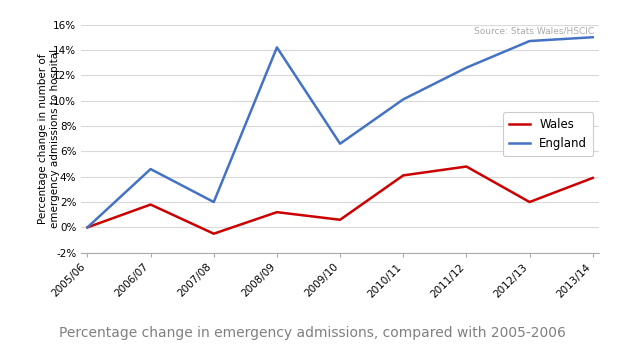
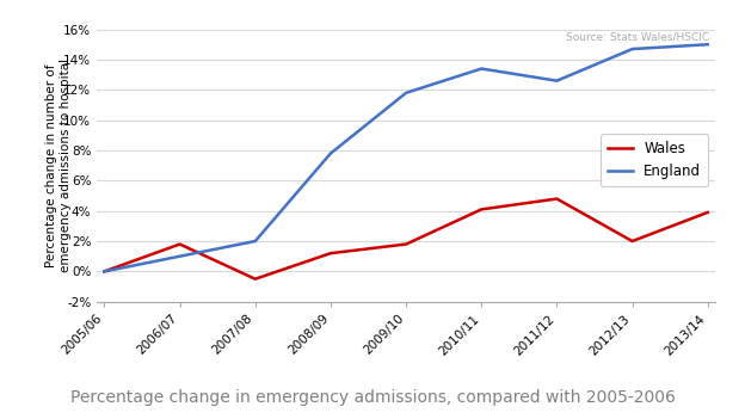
England/2006/07: 4.6% -> 1.0%
England/2008/09: 14.2% -> 7.8%
Wales/2009/10: 0.6% -> 1.8%
England/2009/10: 6.6% -> 11.8%
England/2010/11: 10.1% -> 13.4%
